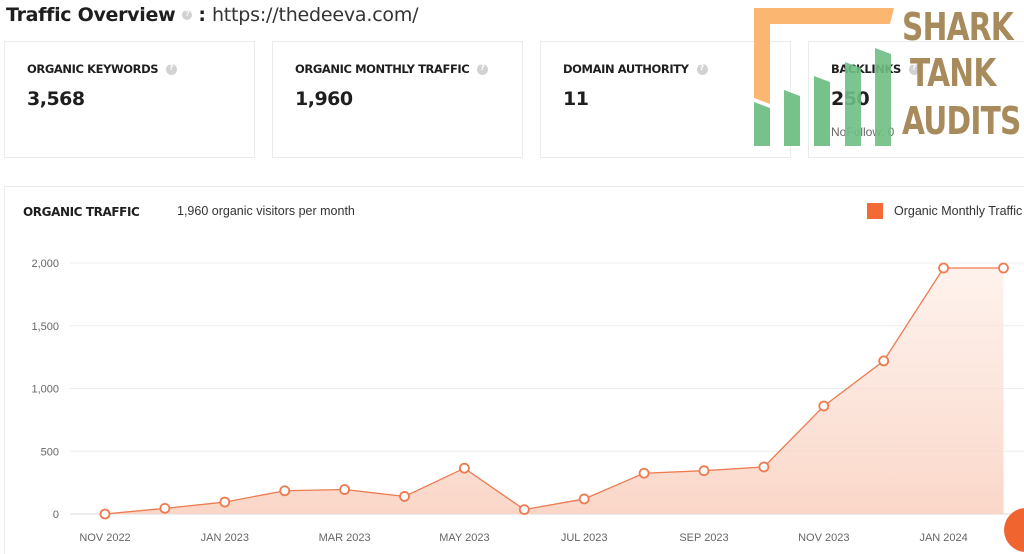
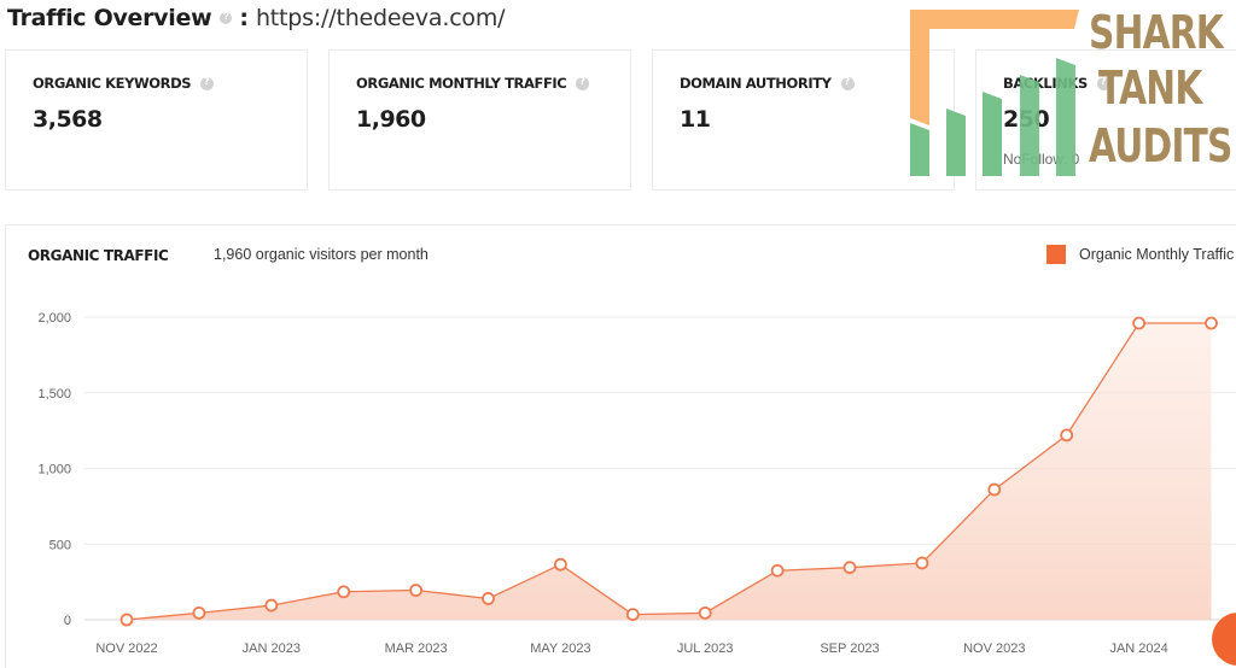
JUL 2023: 120 -> 40
